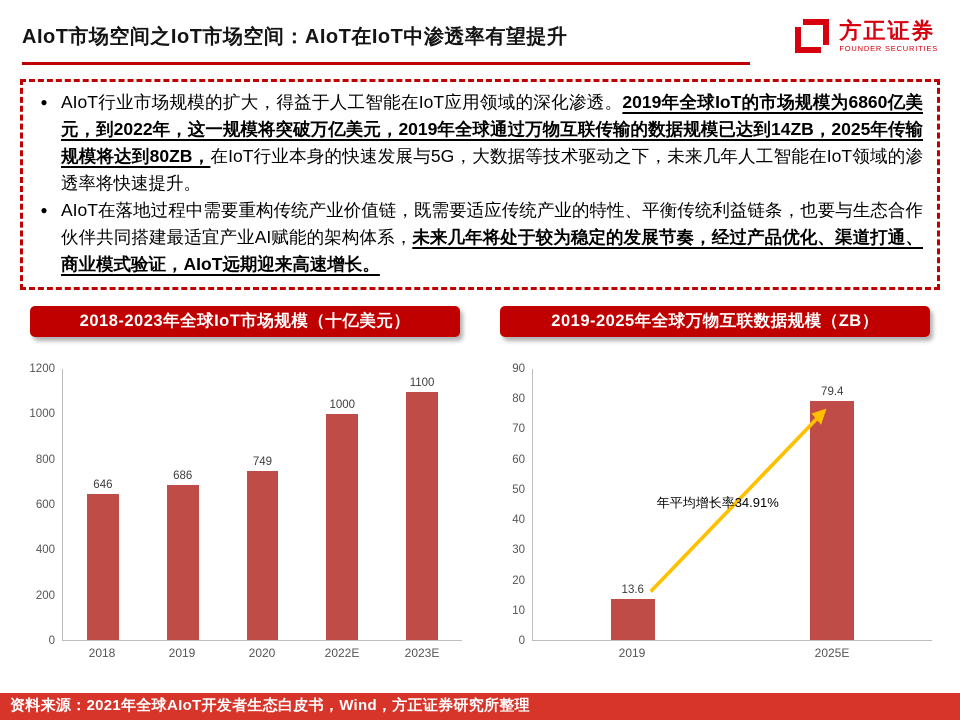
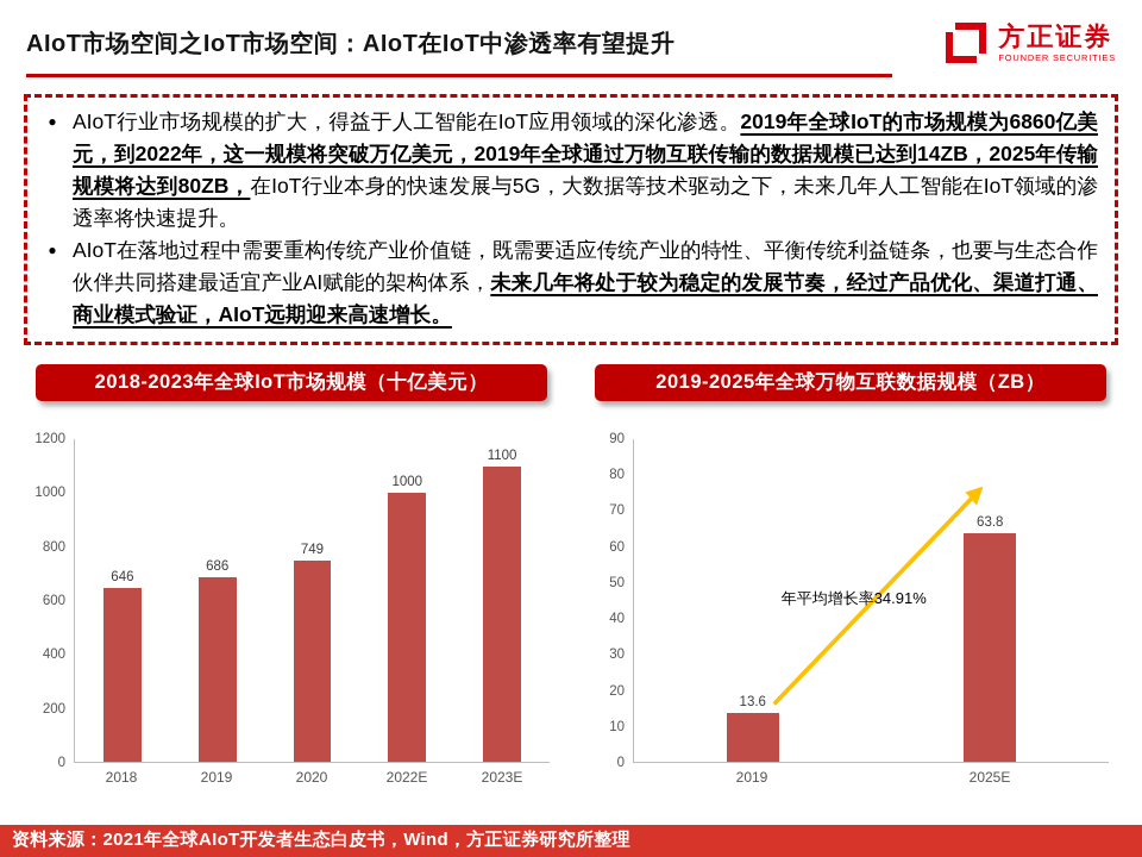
2019-2025年全球万物互联数据规模（ZB）/2025E: 79.4 -> 63.8
